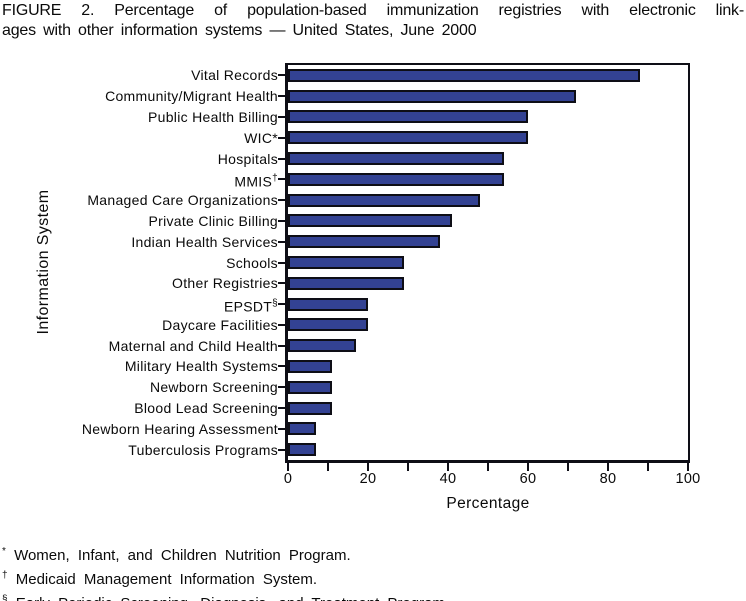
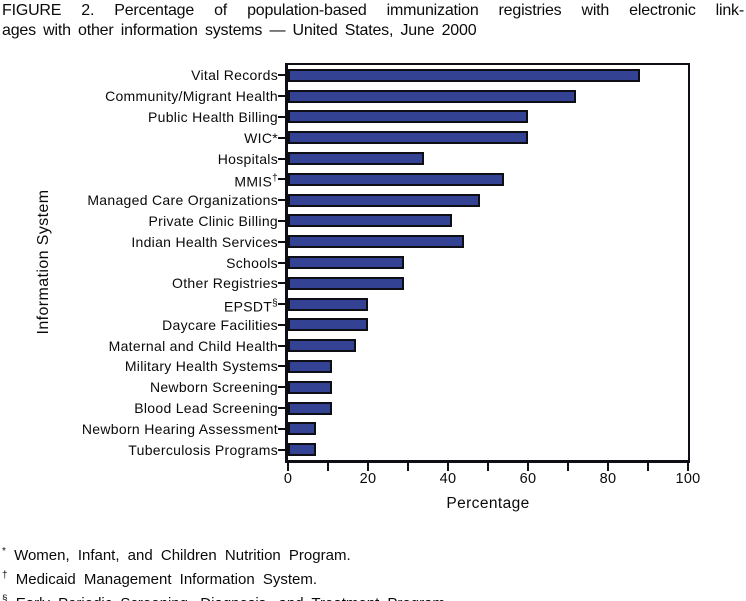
Hospitals: 54 -> 34
Indian Health Services: 38 -> 44
